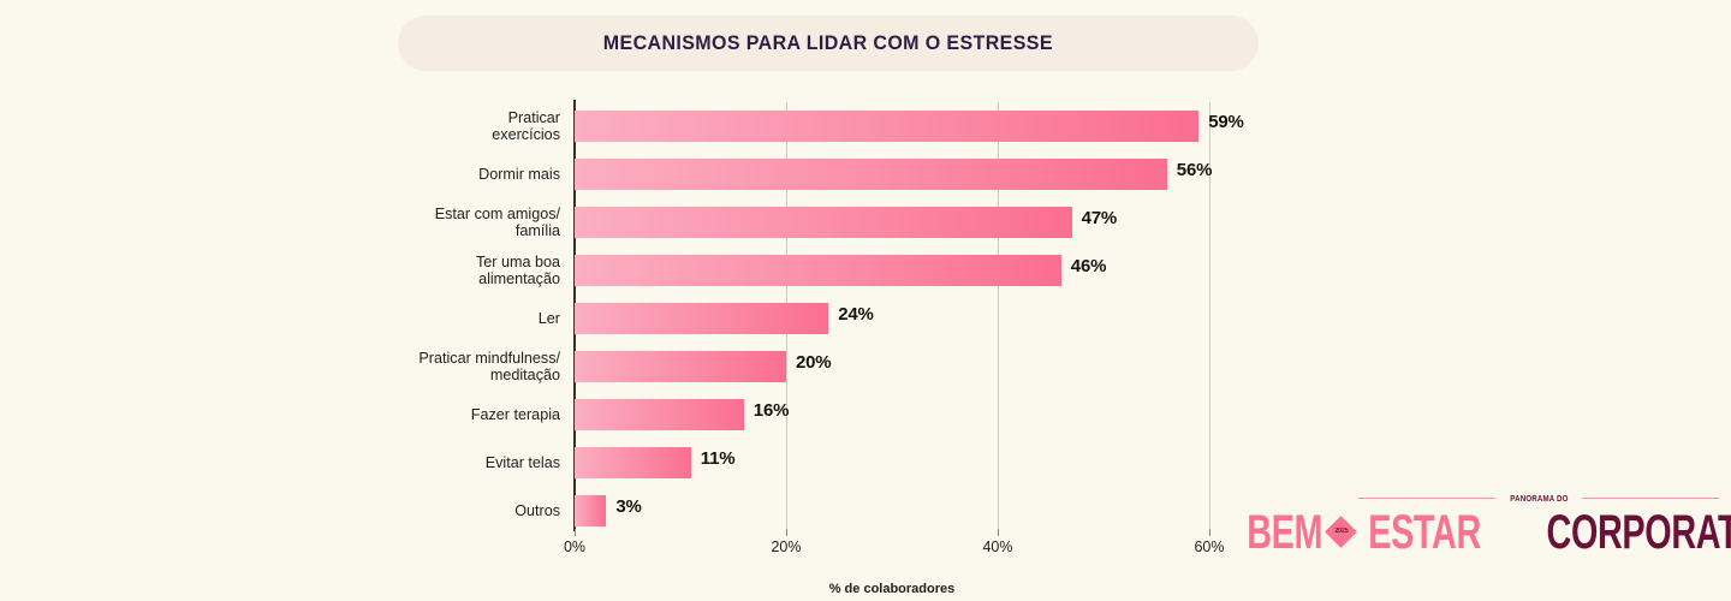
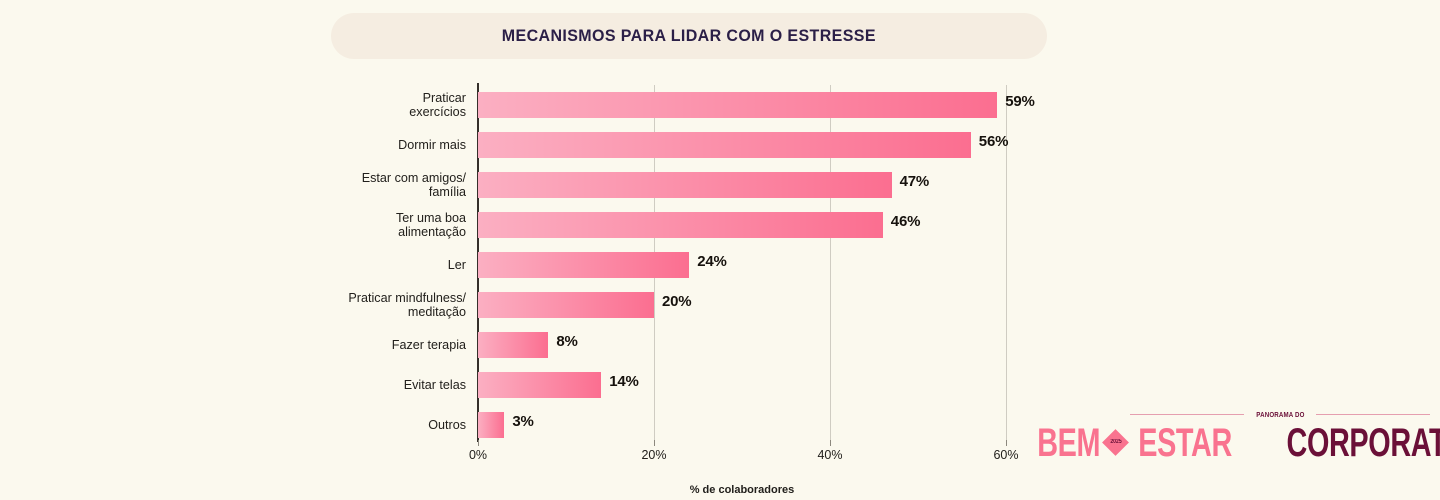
Fazer terapia: 16% -> 8%
Evitar telas: 11% -> 14%
